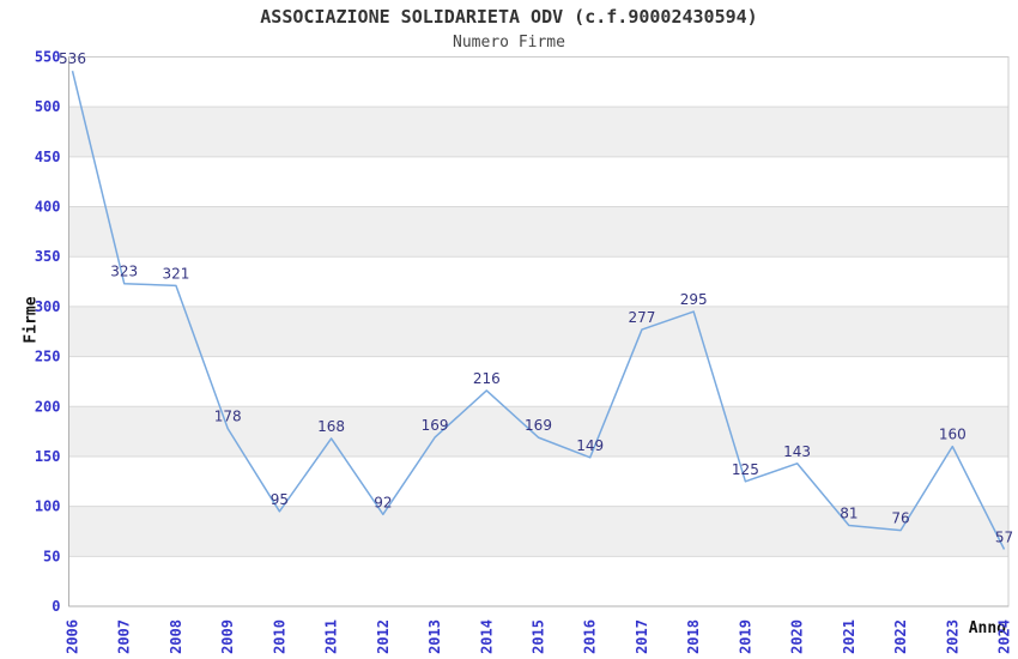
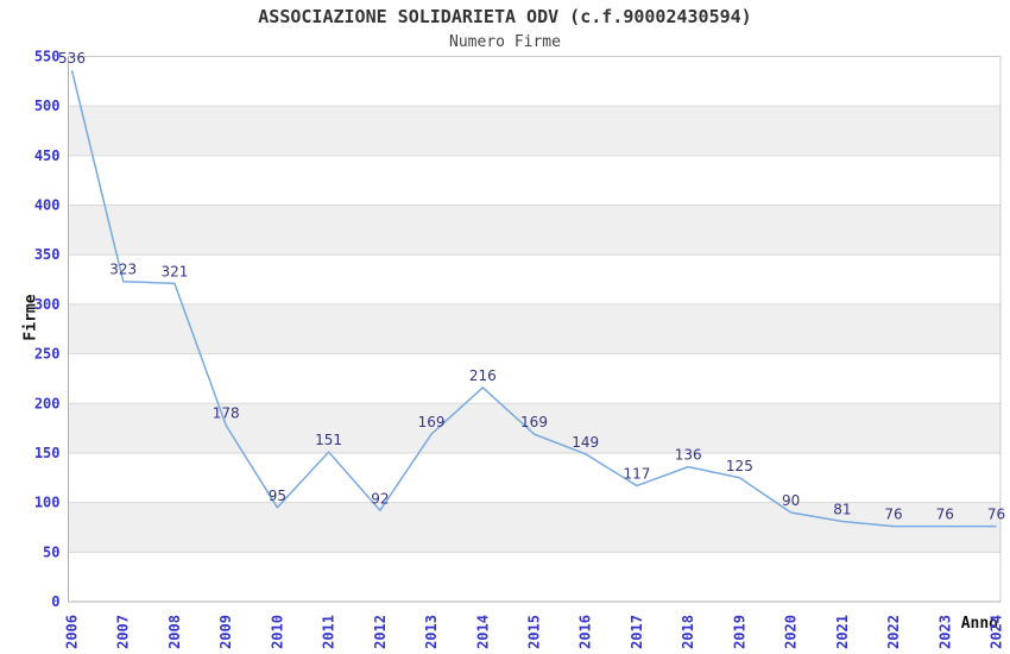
2011: 168 -> 151
2017: 277 -> 117
2018: 295 -> 136
2020: 143 -> 90
2023: 160 -> 76
2024: 57 -> 76
